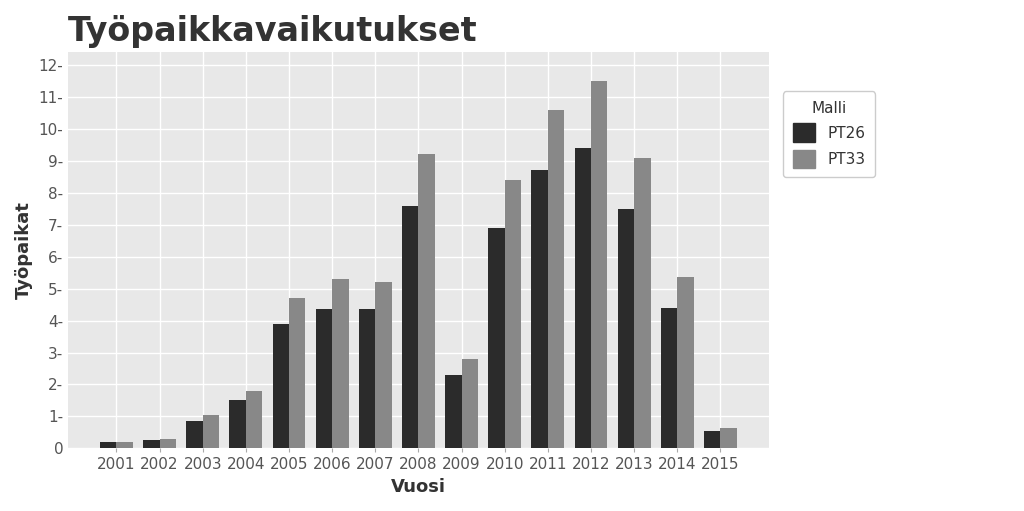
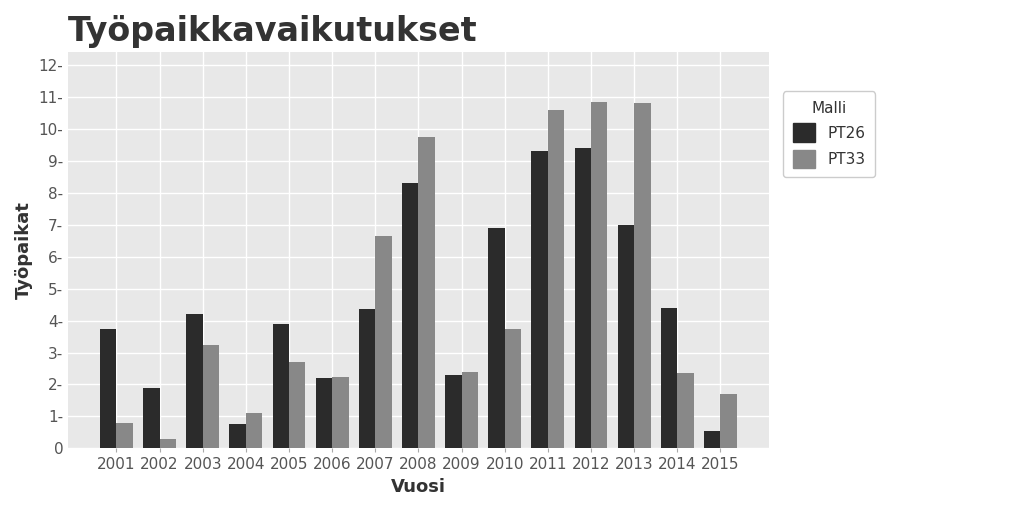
PT26/2001: 0.20- -> 3.75-
PT33/2001: 0.20- -> 0.80-
PT26/2002: 0.25- -> 1.90-
PT26/2003: 0.85- -> 4.20-
PT33/2003: 1.05- -> 3.25-
PT26/2004: 1.50- -> 0.75-
PT33/2004: 1.80- -> 1.10-
PT33/2005: 4.70- -> 2.70-
PT26/2006: 4.35- -> 2.20-
PT33/2006: 5.30- -> 2.25-
PT33/2007: 5.20- -> 6.65-
PT26/2008: 7.60- -> 8.30-
PT33/2008: 9.20- -> 9.75-
PT33/2009: 2.80- -> 2.40-
PT33/2010: 8.40- -> 3.75-
PT26/2011: 8.70- -> 9.30-
PT33/2012: 11.50- -> 10.85-
PT26/2013: 7.50- -> 7.00-
PT33/2013: 9.10- -> 10.80-
PT33/2014: 5.35- -> 2.35-
PT33/2015: 0.65- -> 1.70-
